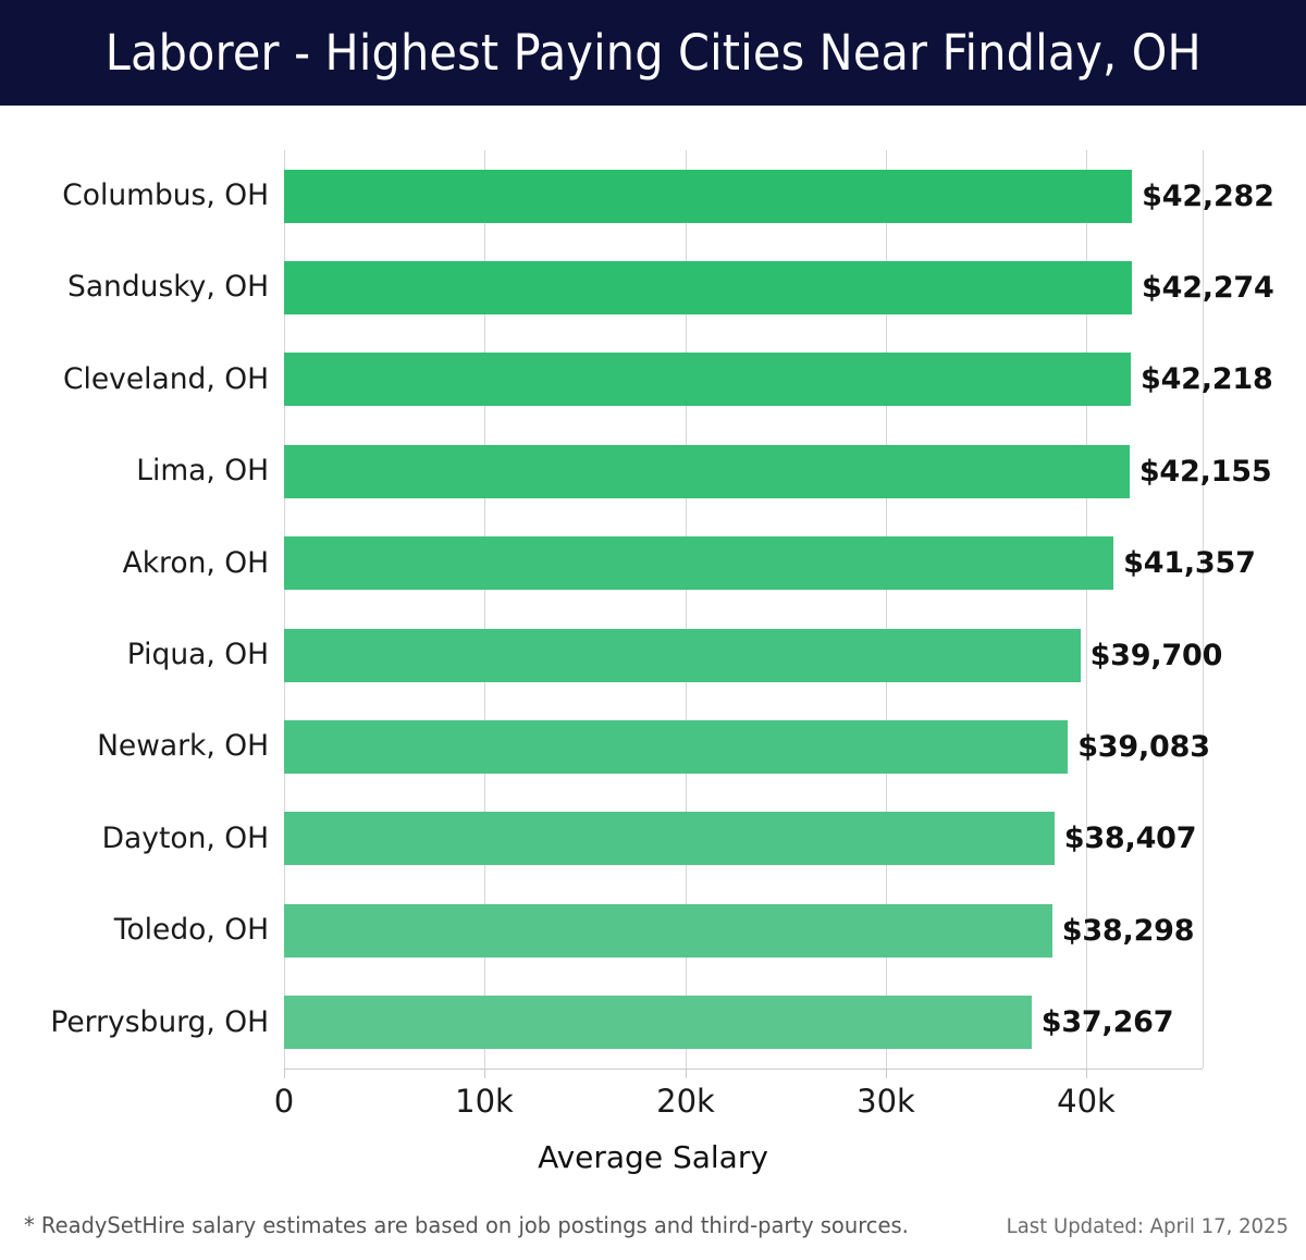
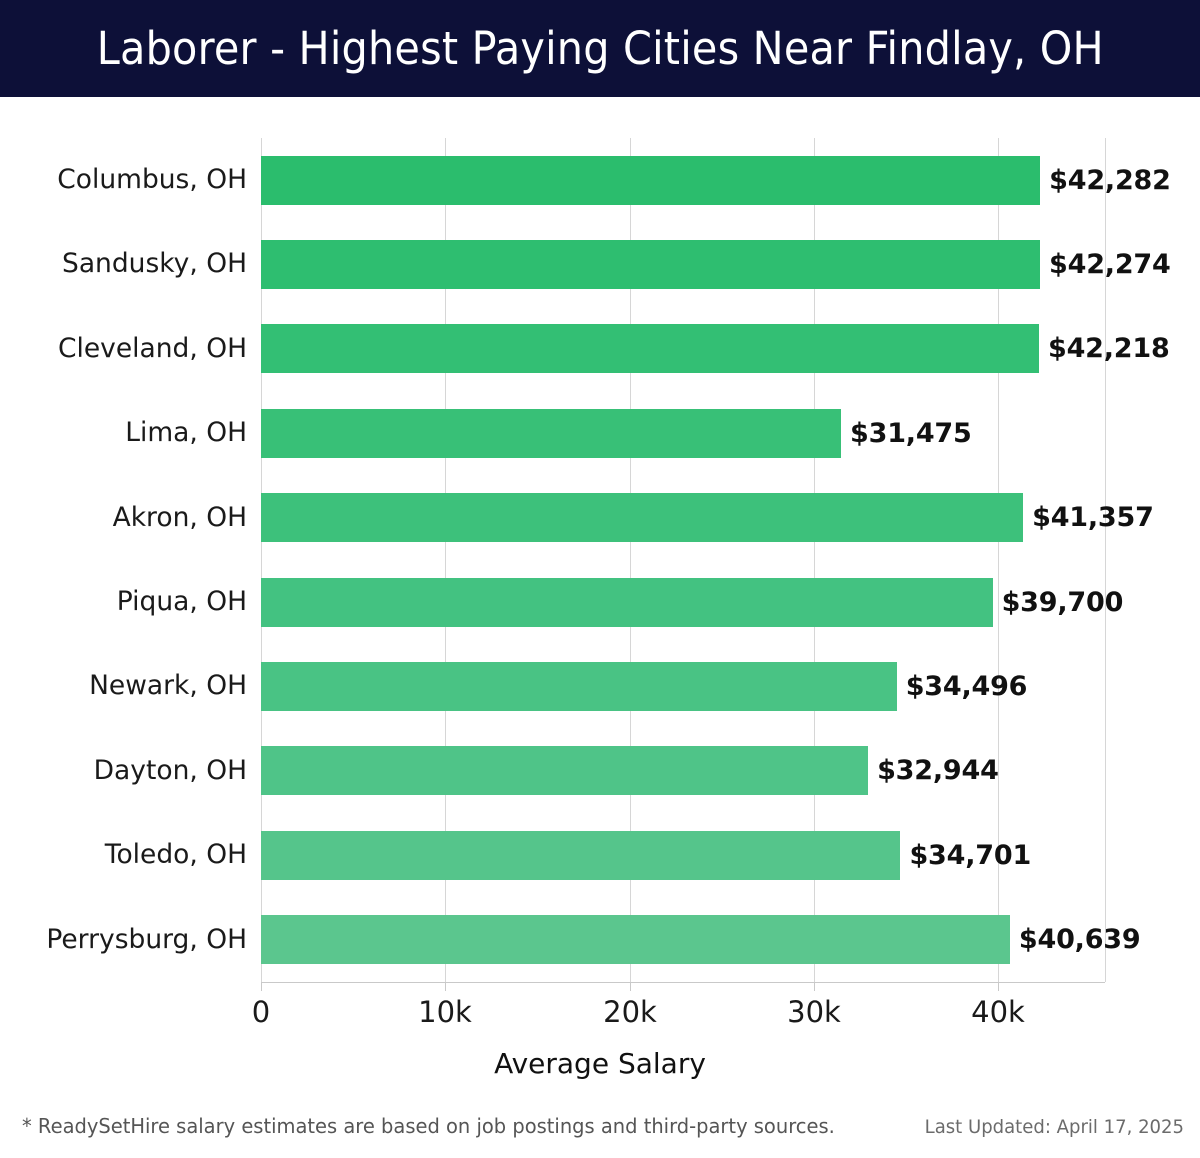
Lima, OH: $42,155 -> $31,475
Newark, OH: $39,083 -> $34,496
Dayton, OH: $38,407 -> $32,944
Toledo, OH: $38,298 -> $34,701
Perrysburg, OH: $37,267 -> $40,639
